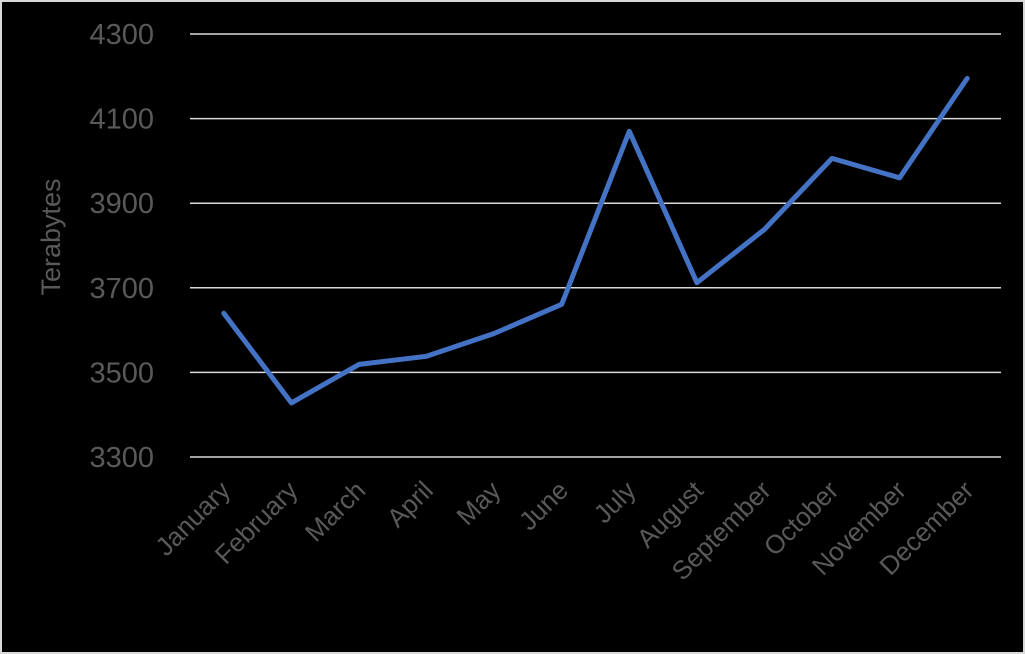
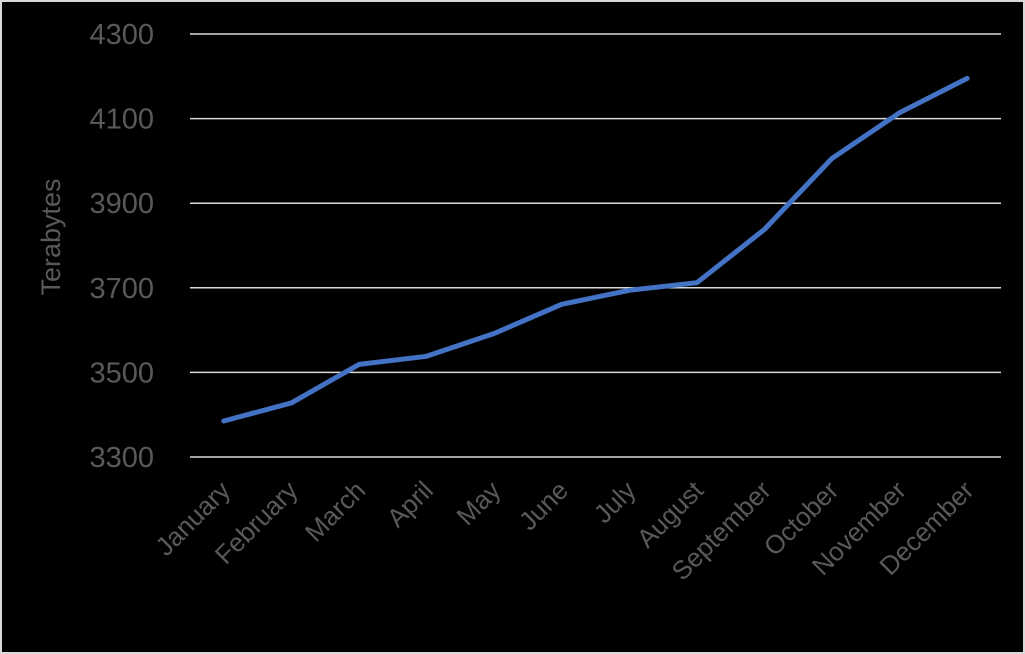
January: 3640 -> 3380
July: 4070 -> 3690
November: 3960 -> 4110
